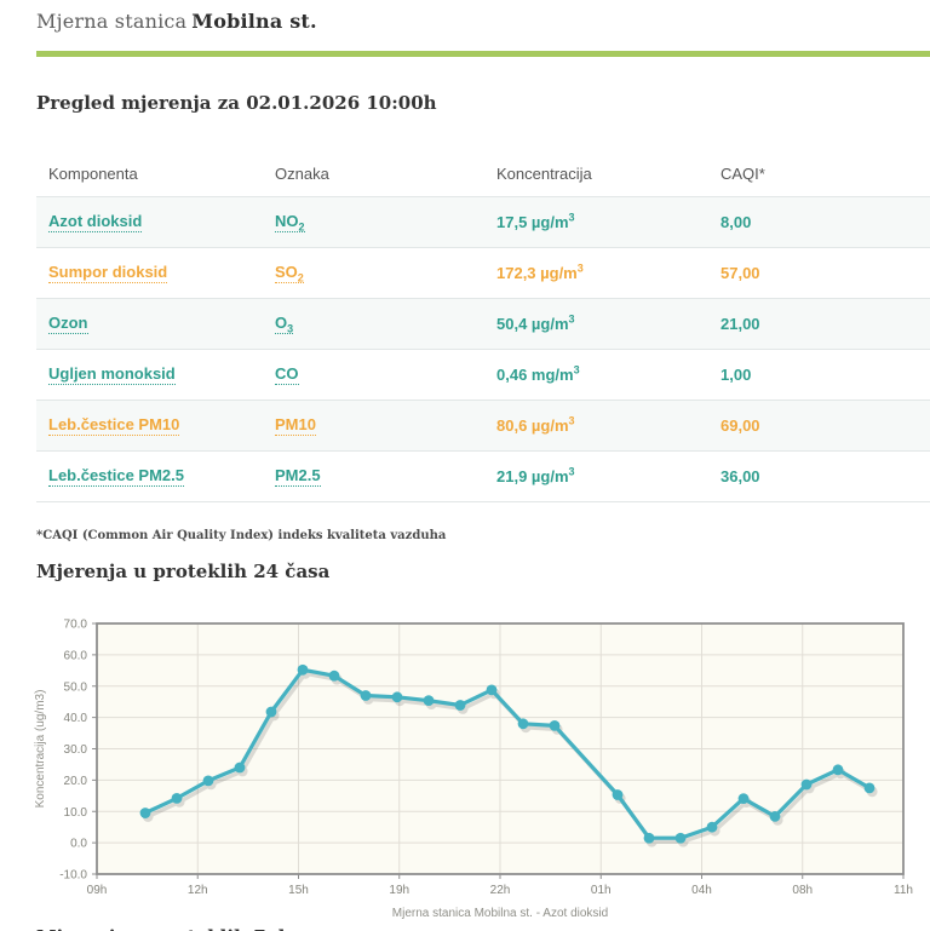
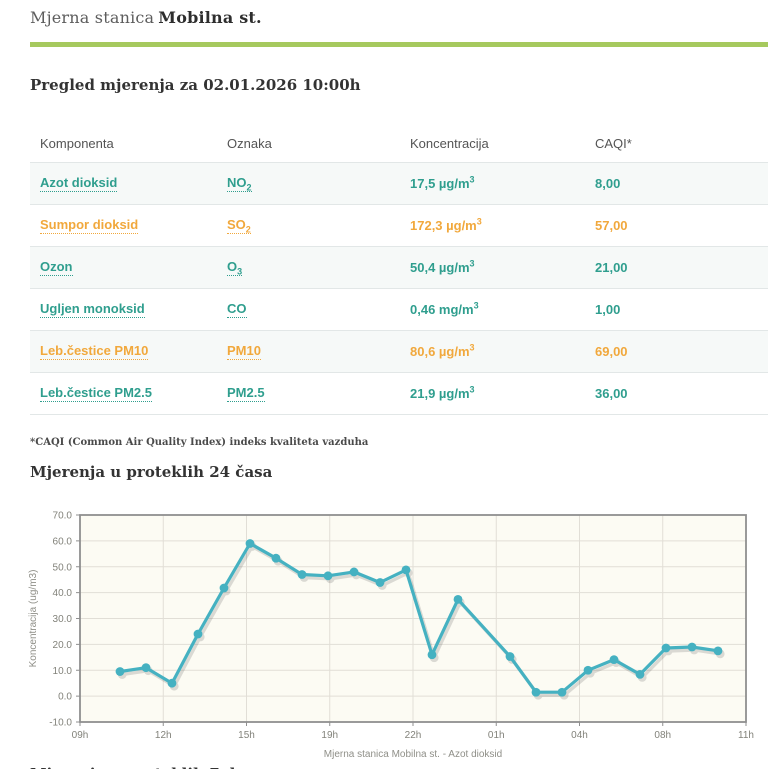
11h: 14 -> 11
12h: 20 -> 5
15h: 55 -> 59
19h: 45 -> 48
22h: 38 -> 16
04h: 5 -> 10
08h: 23 -> 19
